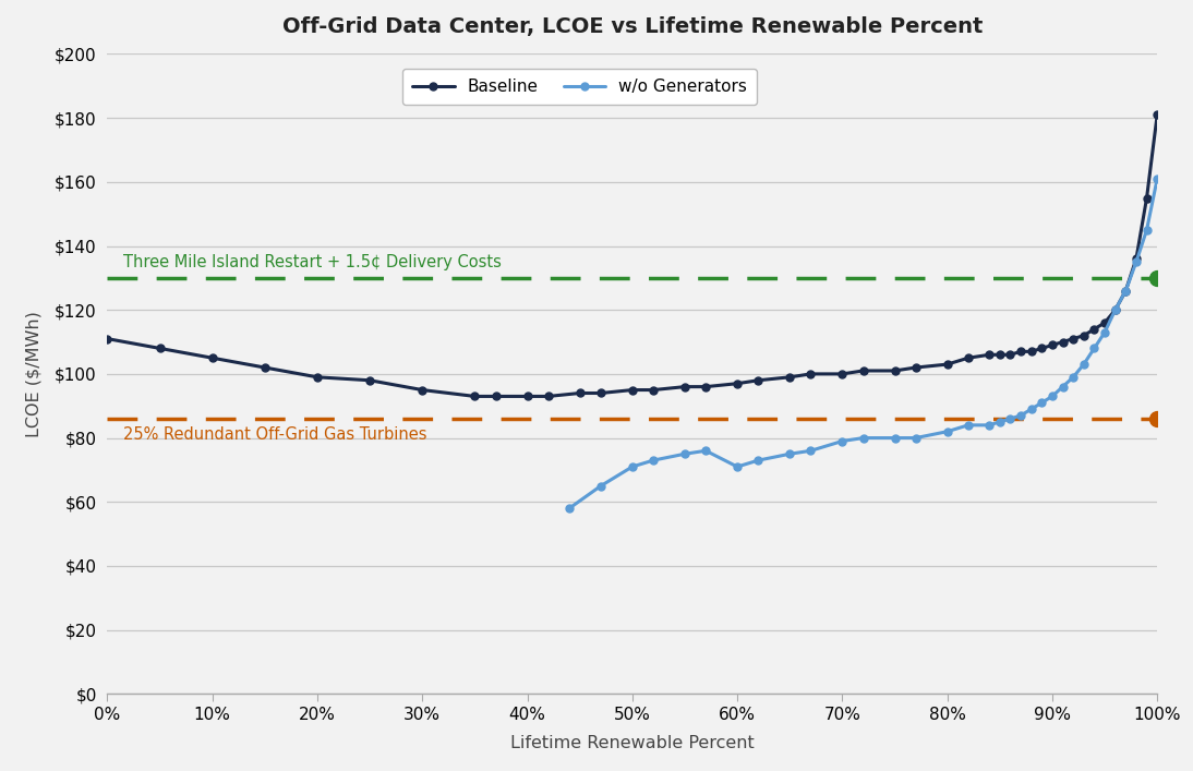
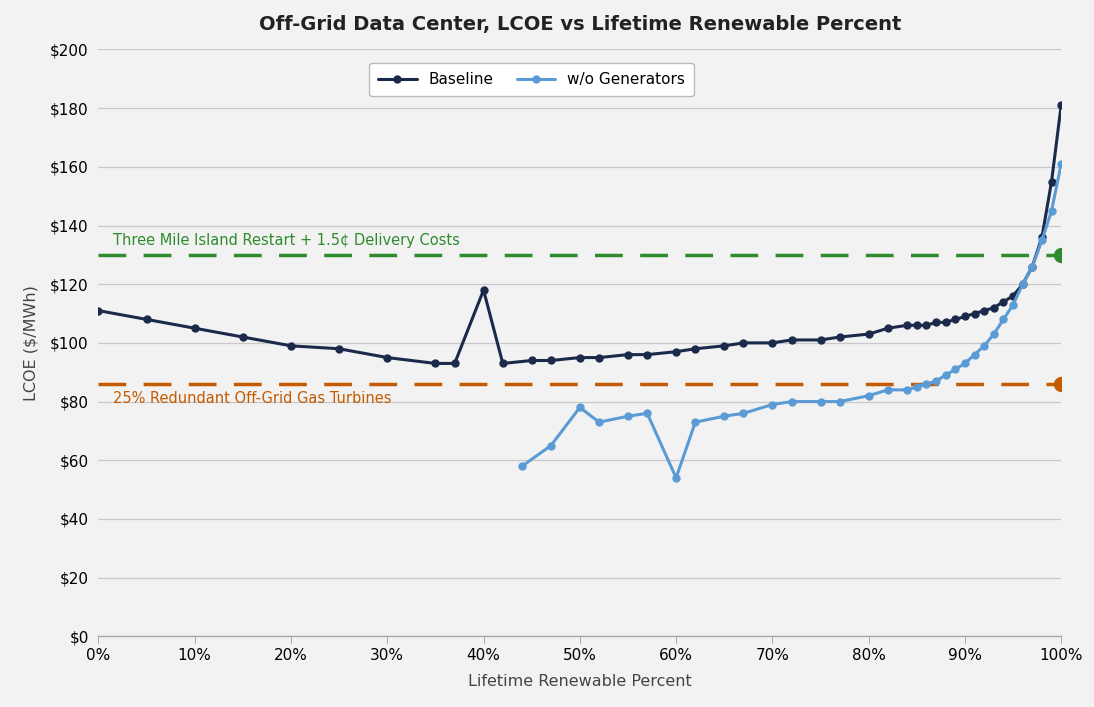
Baseline/40%: $93 -> $118
w/o Generators/50%: $71 -> $78
w/o Generators/60%: $71 -> $54
